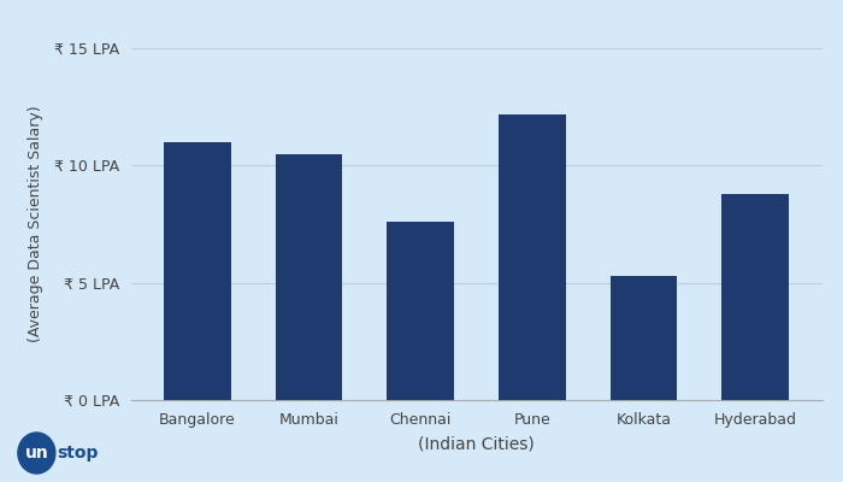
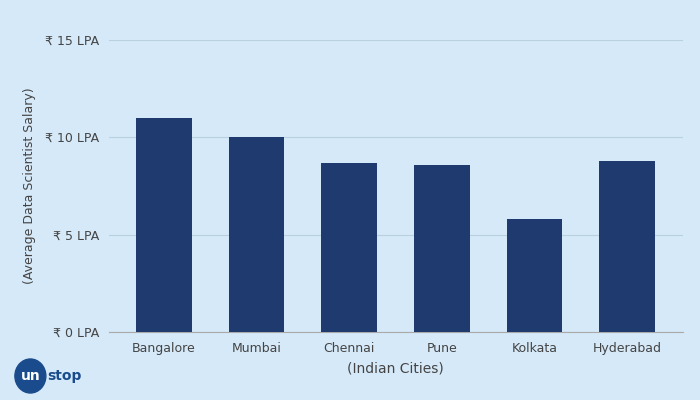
Mumbai: ₹ 10.5 LPA -> ₹ 10.0 LPA
Chennai: ₹ 7.6 LPA -> ₹ 8.7 LPA
Pune: ₹ 12.2 LPA -> ₹ 8.6 LPA
Kolkata: ₹ 5.3 LPA -> ₹ 5.8 LPA
